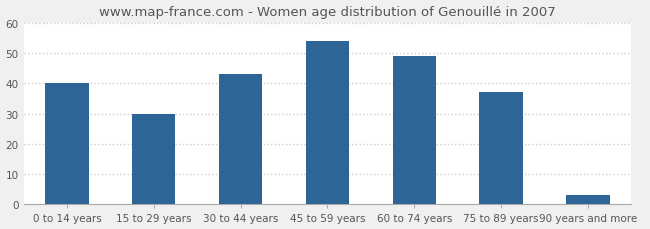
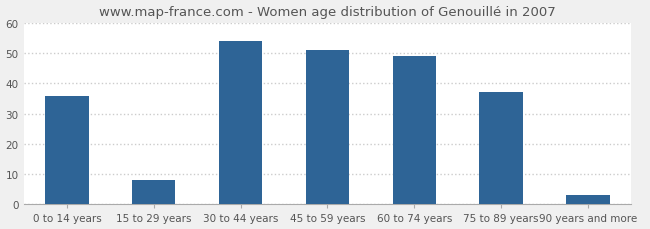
0 to 14 years: 40 -> 36
15 to 29 years: 30 -> 8
30 to 44 years: 43 -> 54
45 to 59 years: 54 -> 51
